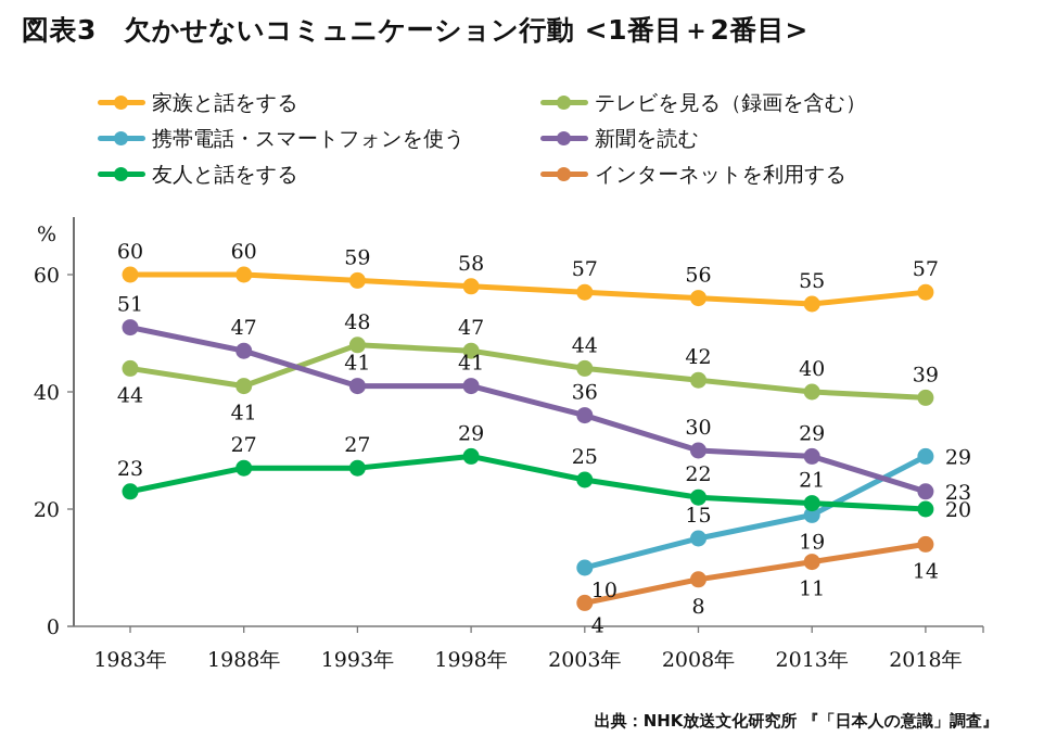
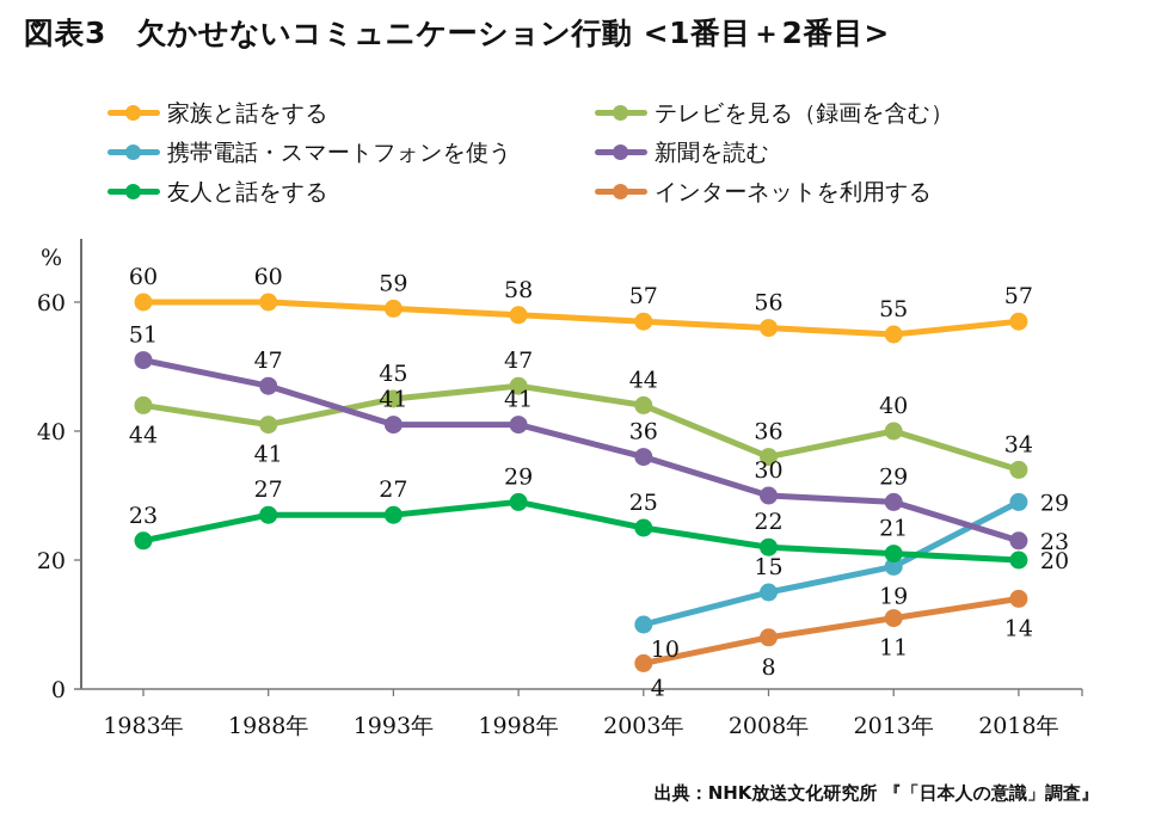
テレビを見る（録画を含む）/1993年: 48 -> 45
テレビを見る（録画を含む）/2008年: 42 -> 36
テレビを見る（録画を含む）/2018年: 39 -> 34
